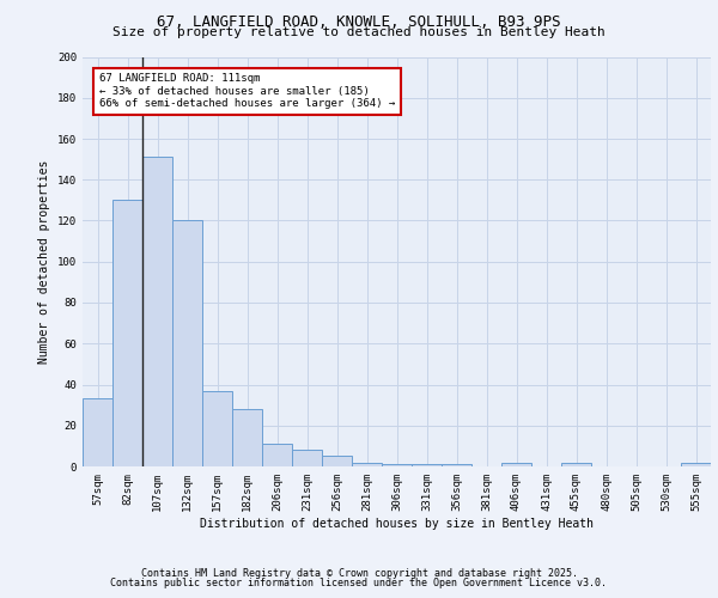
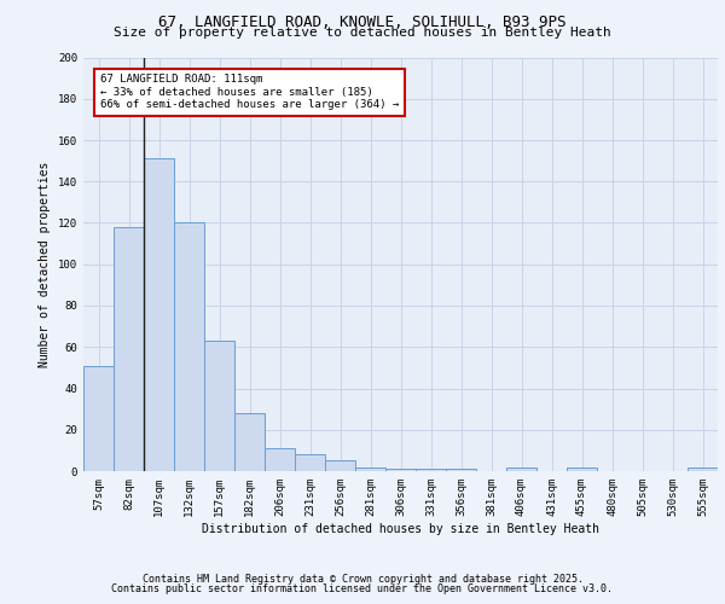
57sqm: 33 -> 51
82sqm: 130 -> 118
157sqm: 37 -> 63
